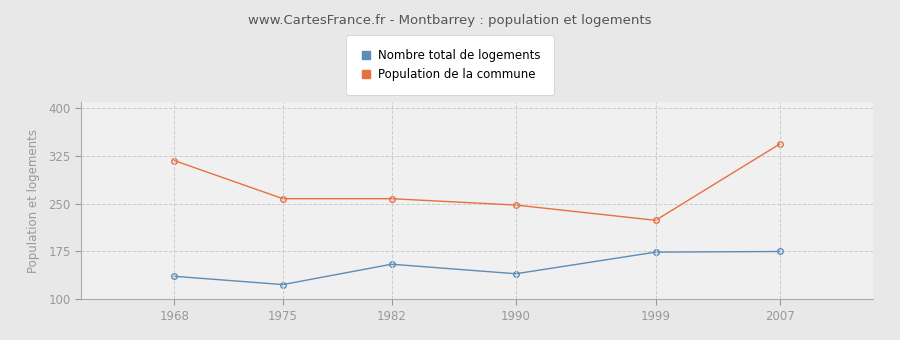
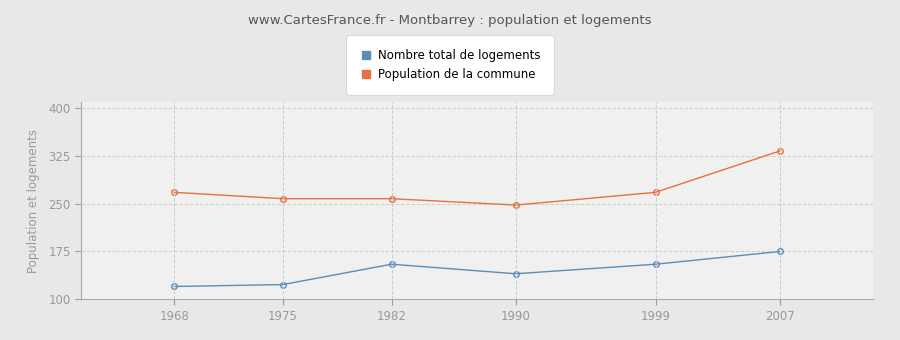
Nombre total de logements/1968: 136 -> 120
Population de la commune/1968: 318 -> 268
Nombre total de logements/1999: 174 -> 155
Population de la commune/1999: 224 -> 268
Population de la commune/2007: 344 -> 333
